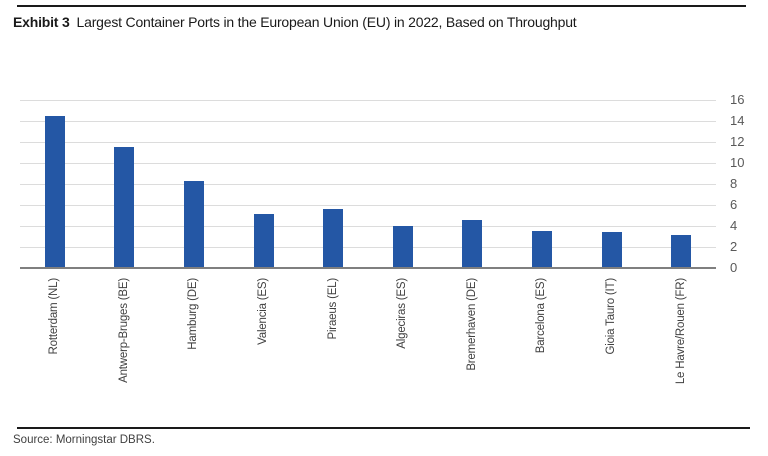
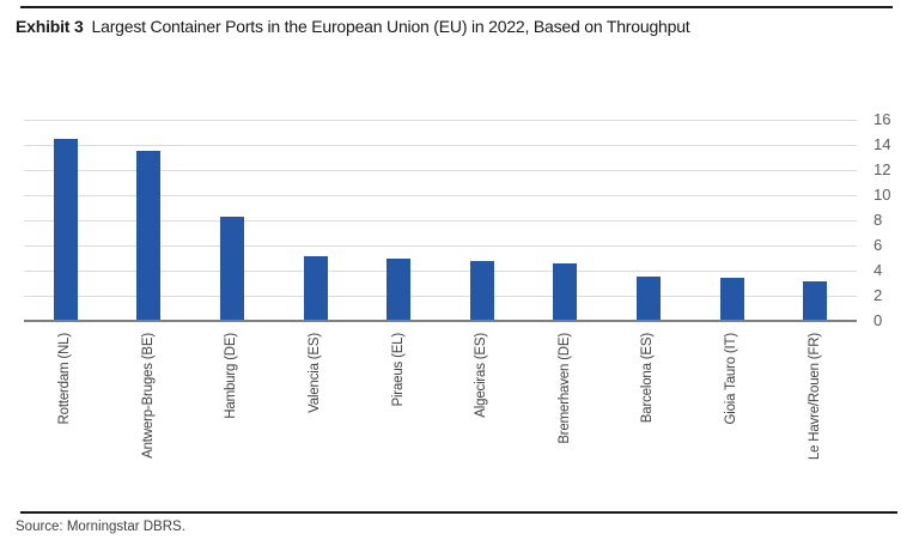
Antwerp-Bruges (BE): 11.5 -> 13.5
Piraeus (EL): 5.6 -> 5.0
Algeciras (ES): 4.0 -> 4.8
